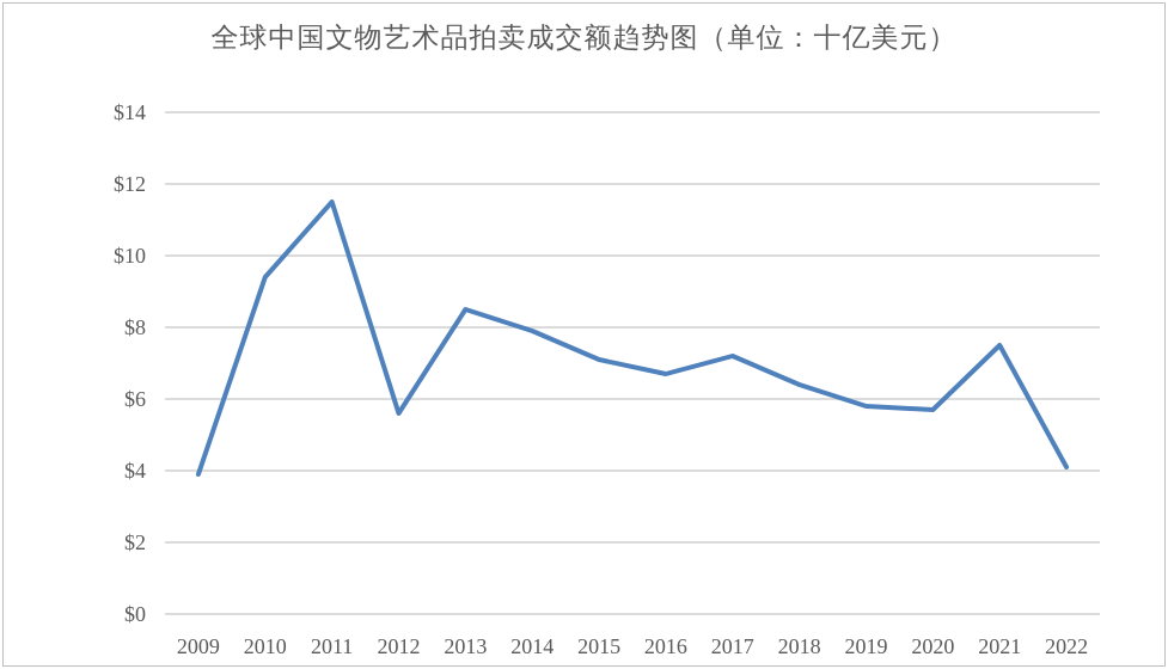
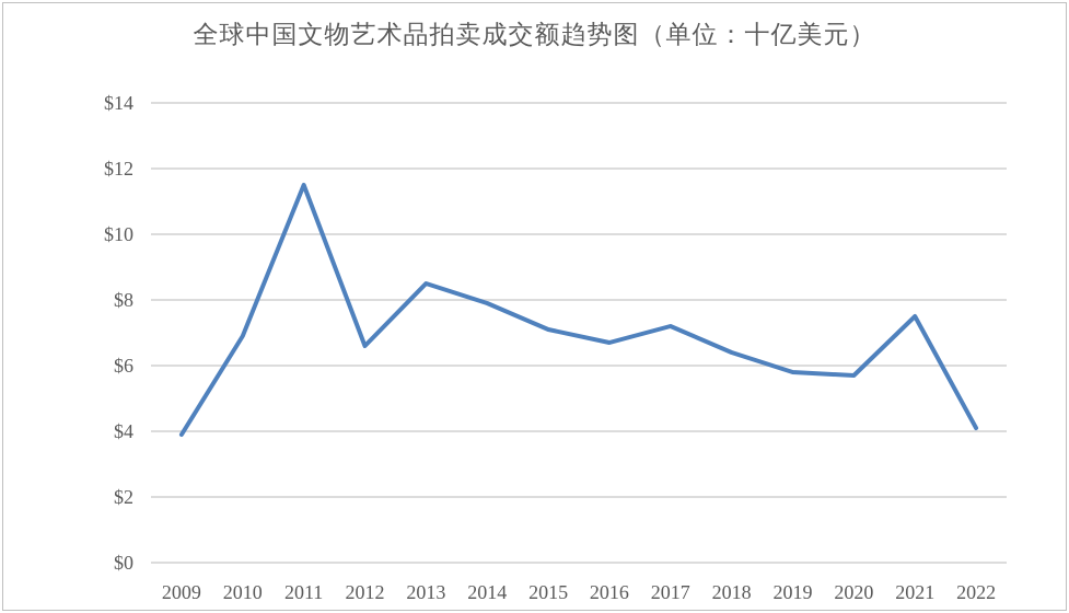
2010: $9.4 -> $6.9
2012: $5.6 -> $6.6
